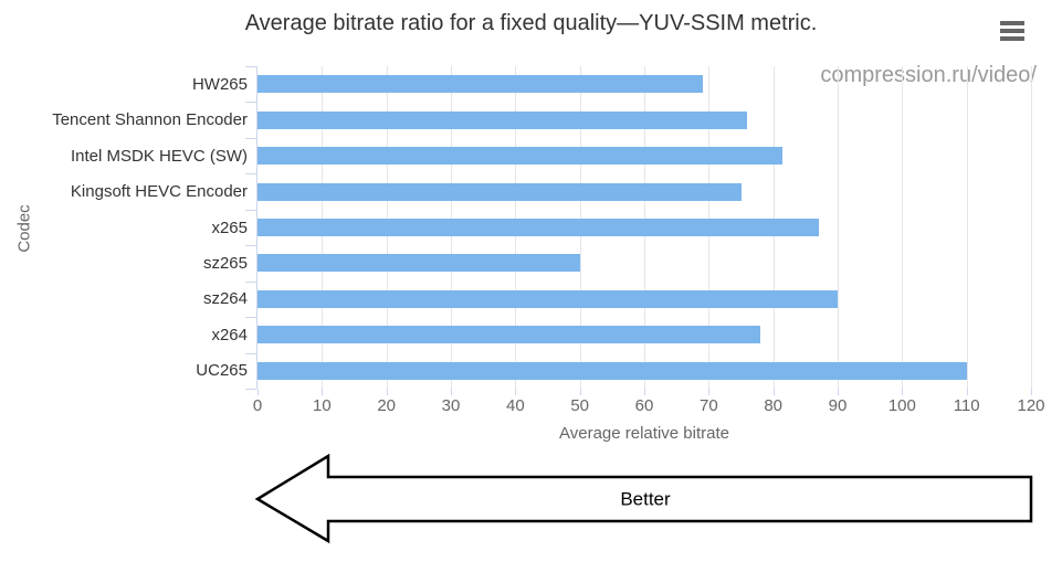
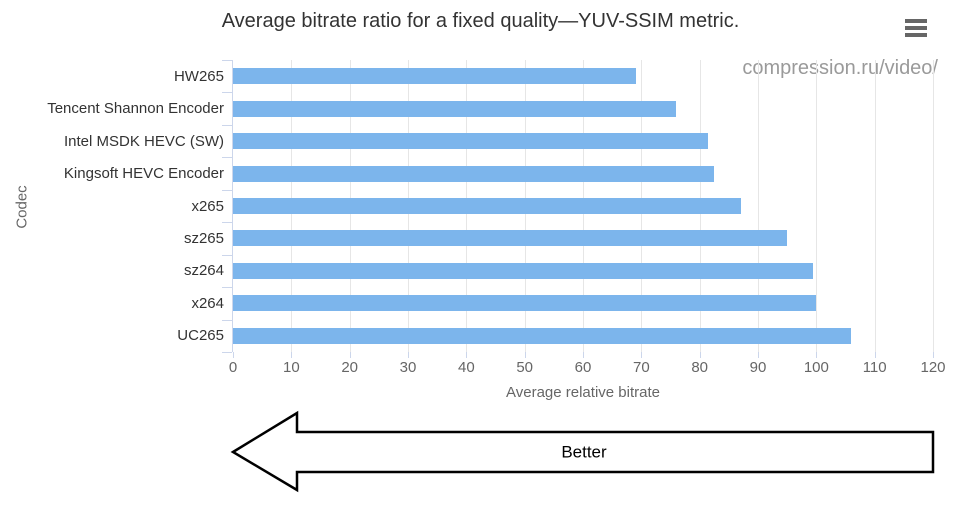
Kingsoft HEVC Encoder: 75 -> 82
sz265: 50 -> 95
sz264: 90 -> 100
x264: 78 -> 100
UC265: 110 -> 106
